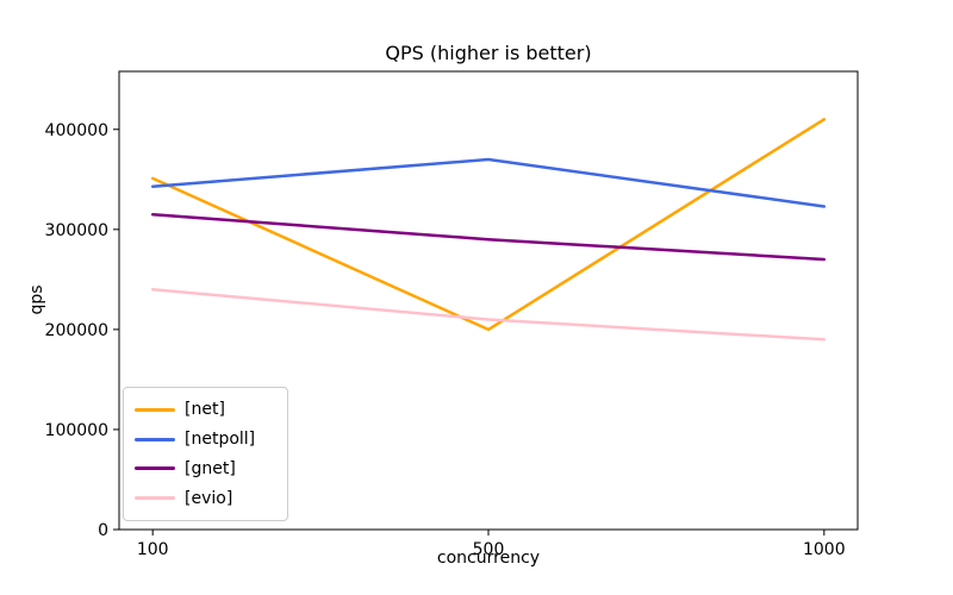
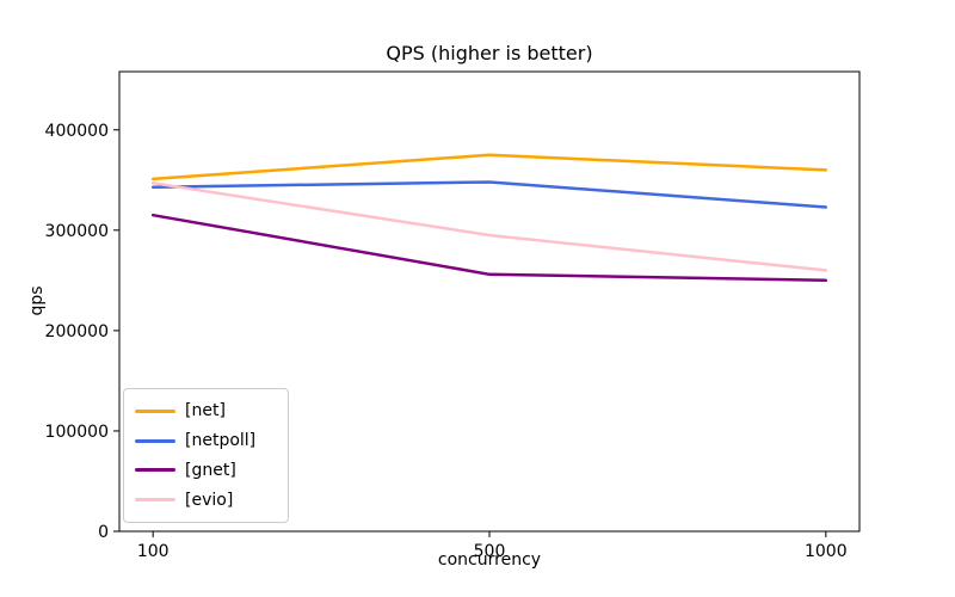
[evio]/100: 240000 -> 350000
[net]/500: 200000 -> 380000
[netpoll]/500: 370000 -> 350000
[gnet]/500: 290000 -> 260000
[evio]/500: 210000 -> 300000
[net]/1000: 410000 -> 360000
[gnet]/1000: 270000 -> 250000
[evio]/1000: 190000 -> 260000
